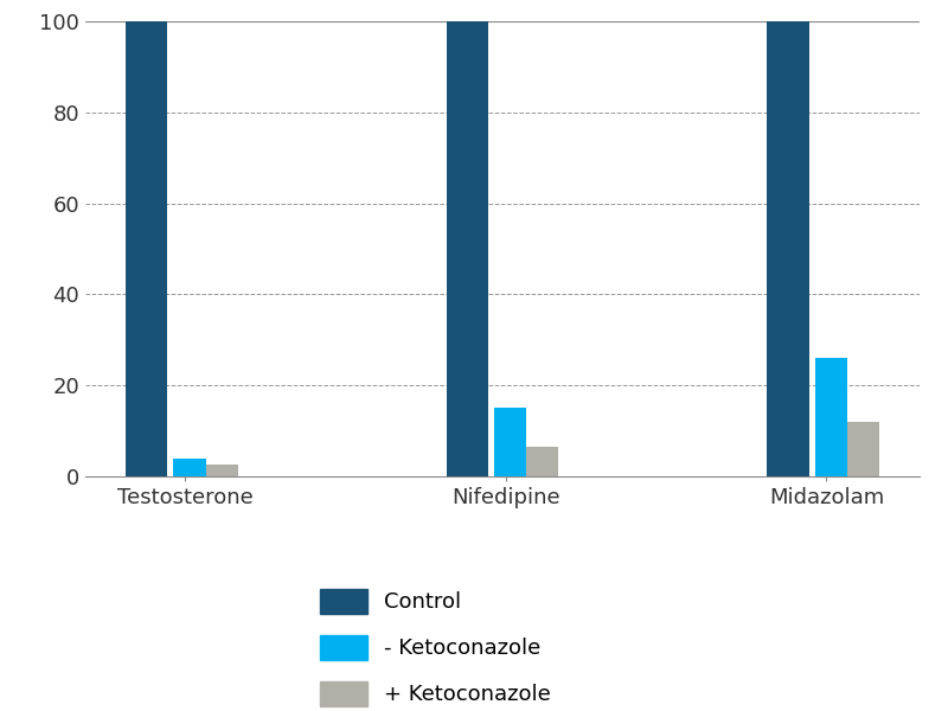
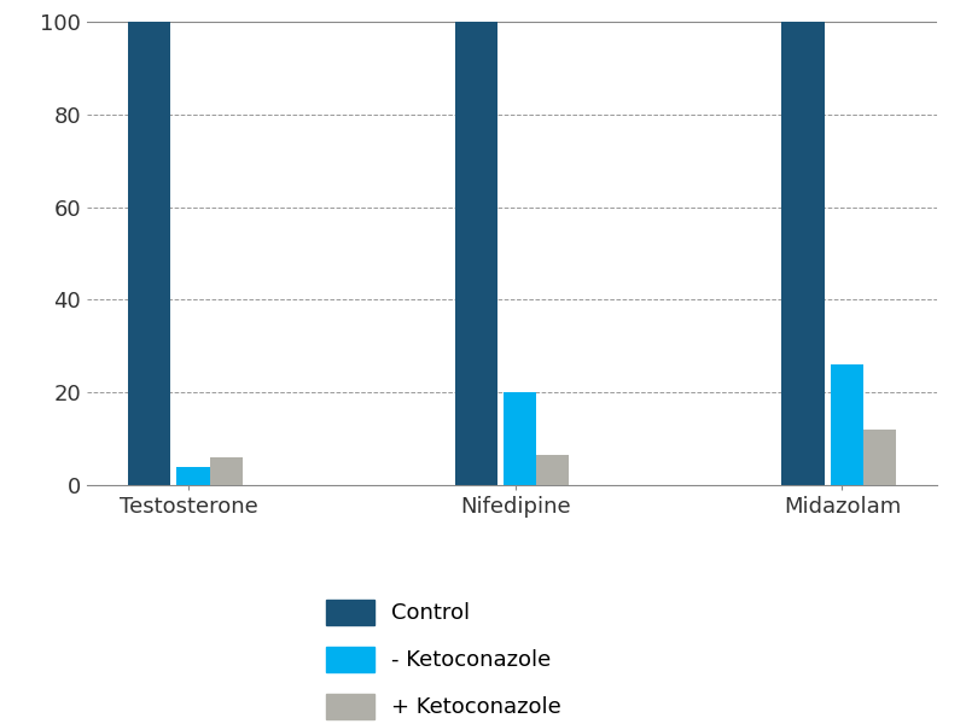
+ Ketoconazole/Testosterone: 2.5 -> 6.0
- Ketoconazole/Nifedipine: 15 -> 20
